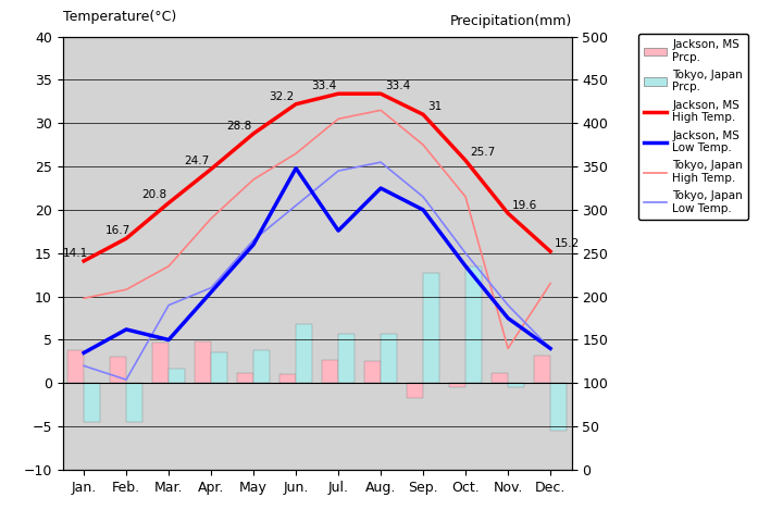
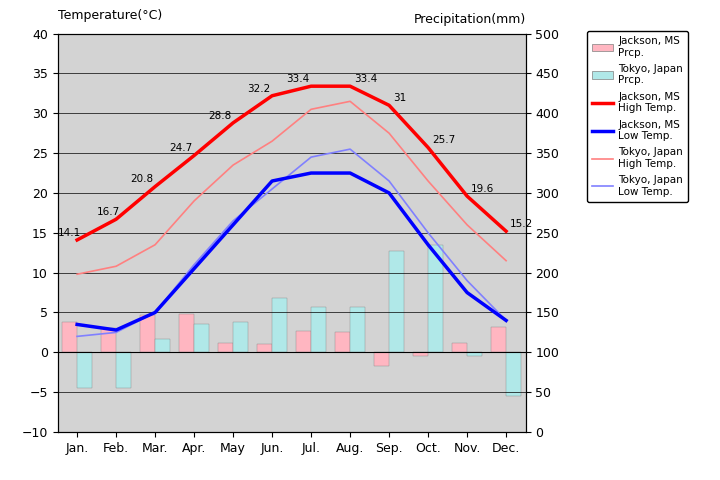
Jackson, MS Low Temp./Feb.: 6.2 -> 2.8
Tokyo, Japan Low Temp./Feb.: 0.4 -> 2.5
Tokyo, Japan Low Temp./Mar.: 9.0 -> 5.0
Jackson, MS Low Temp./Jun.: 24.8 -> 21.5
Jackson, MS Low Temp./Jul.: 17.6 -> 22.5
Tokyo, Japan High Temp./Nov.: 4.0 -> 16.0
